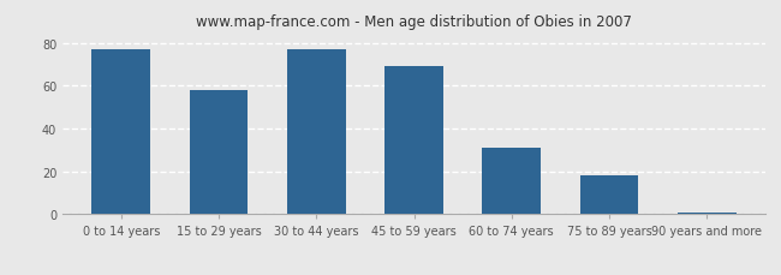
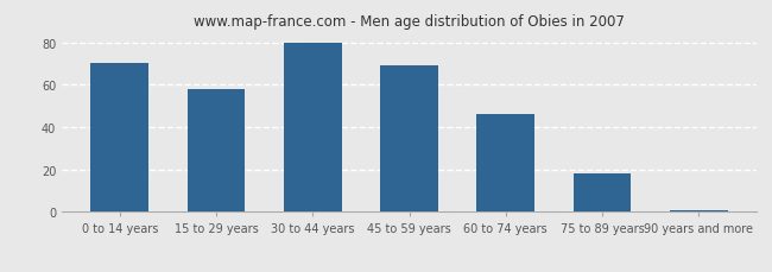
0 to 14 years: 77 -> 70
30 to 44 years: 77 -> 80
60 to 74 years: 31 -> 46
